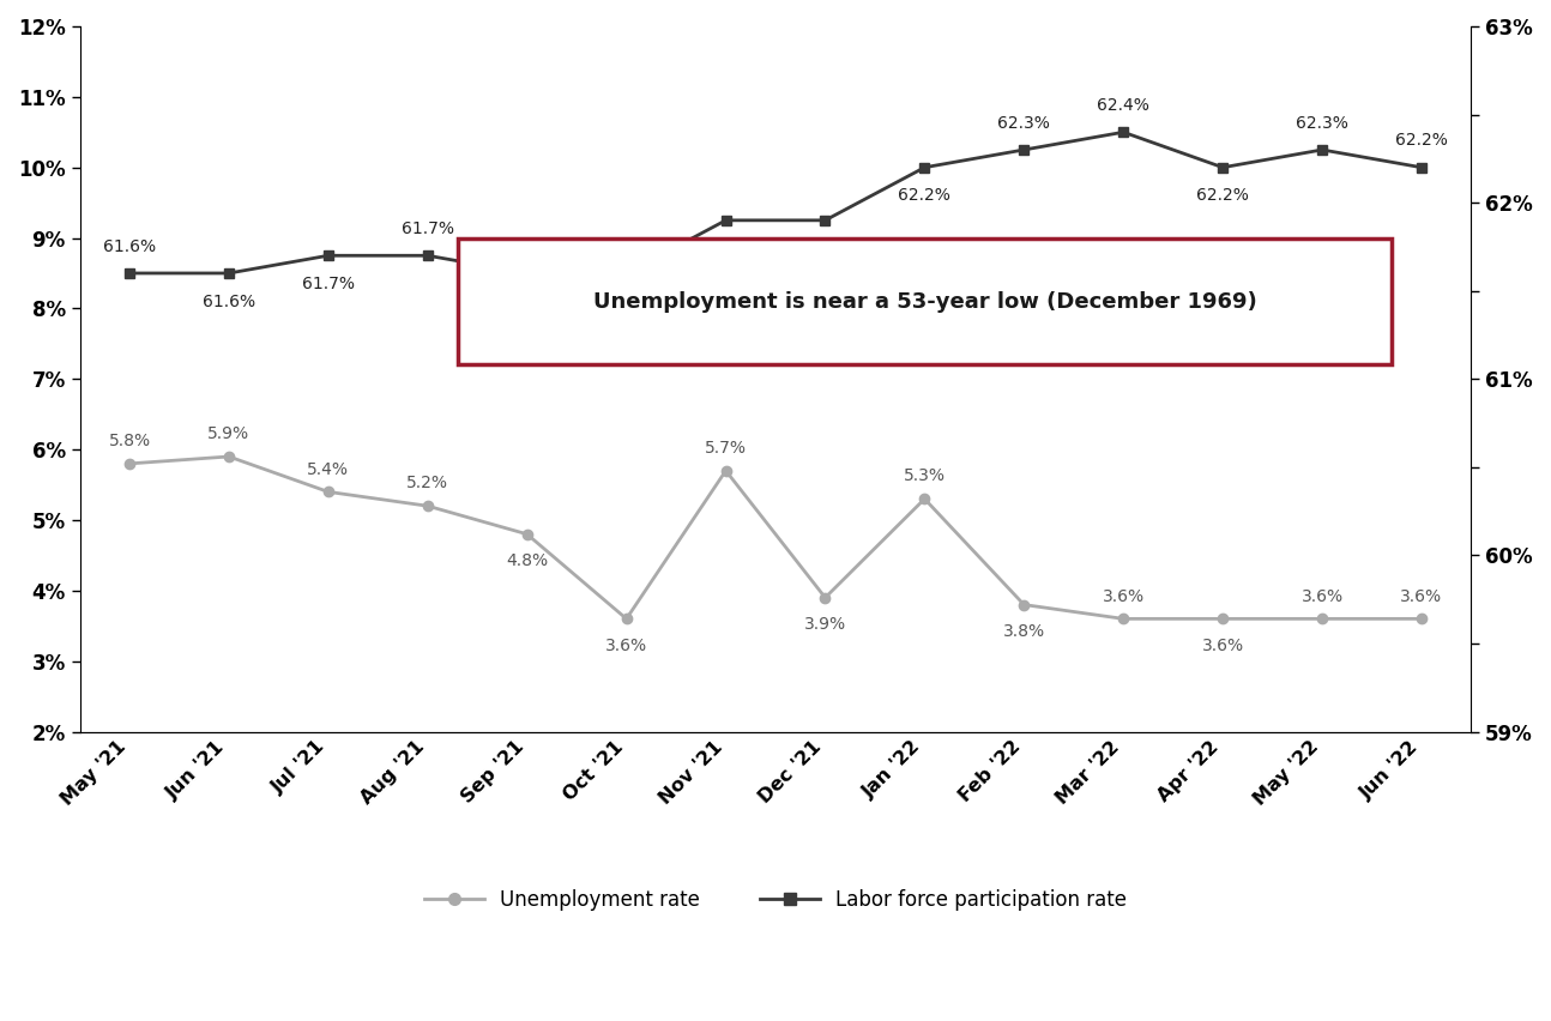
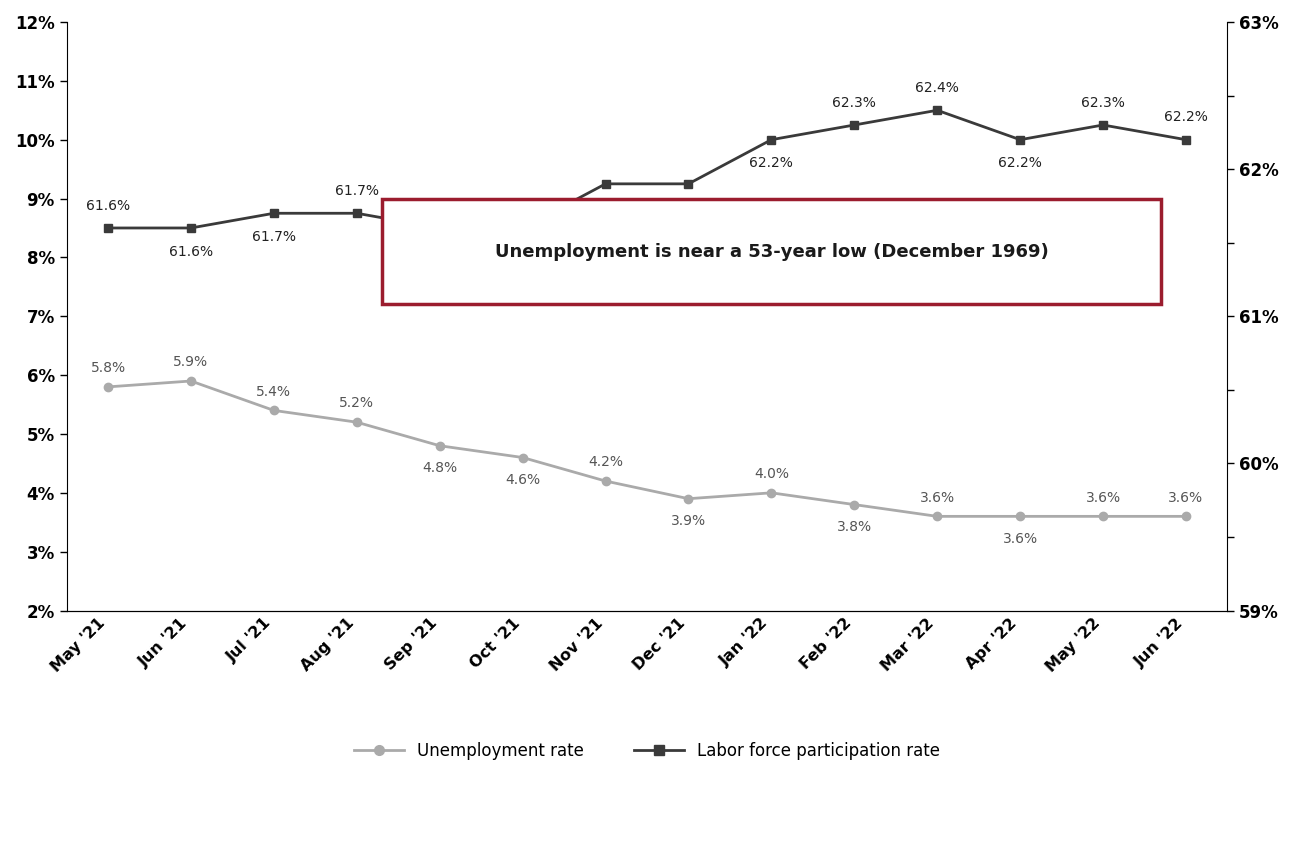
Unemployment rate/Oct '21: 3.6% -> 4.6%
Unemployment rate/Nov '21: 5.7% -> 4.2%
Unemployment rate/Jan '22: 5.3% -> 4.0%
